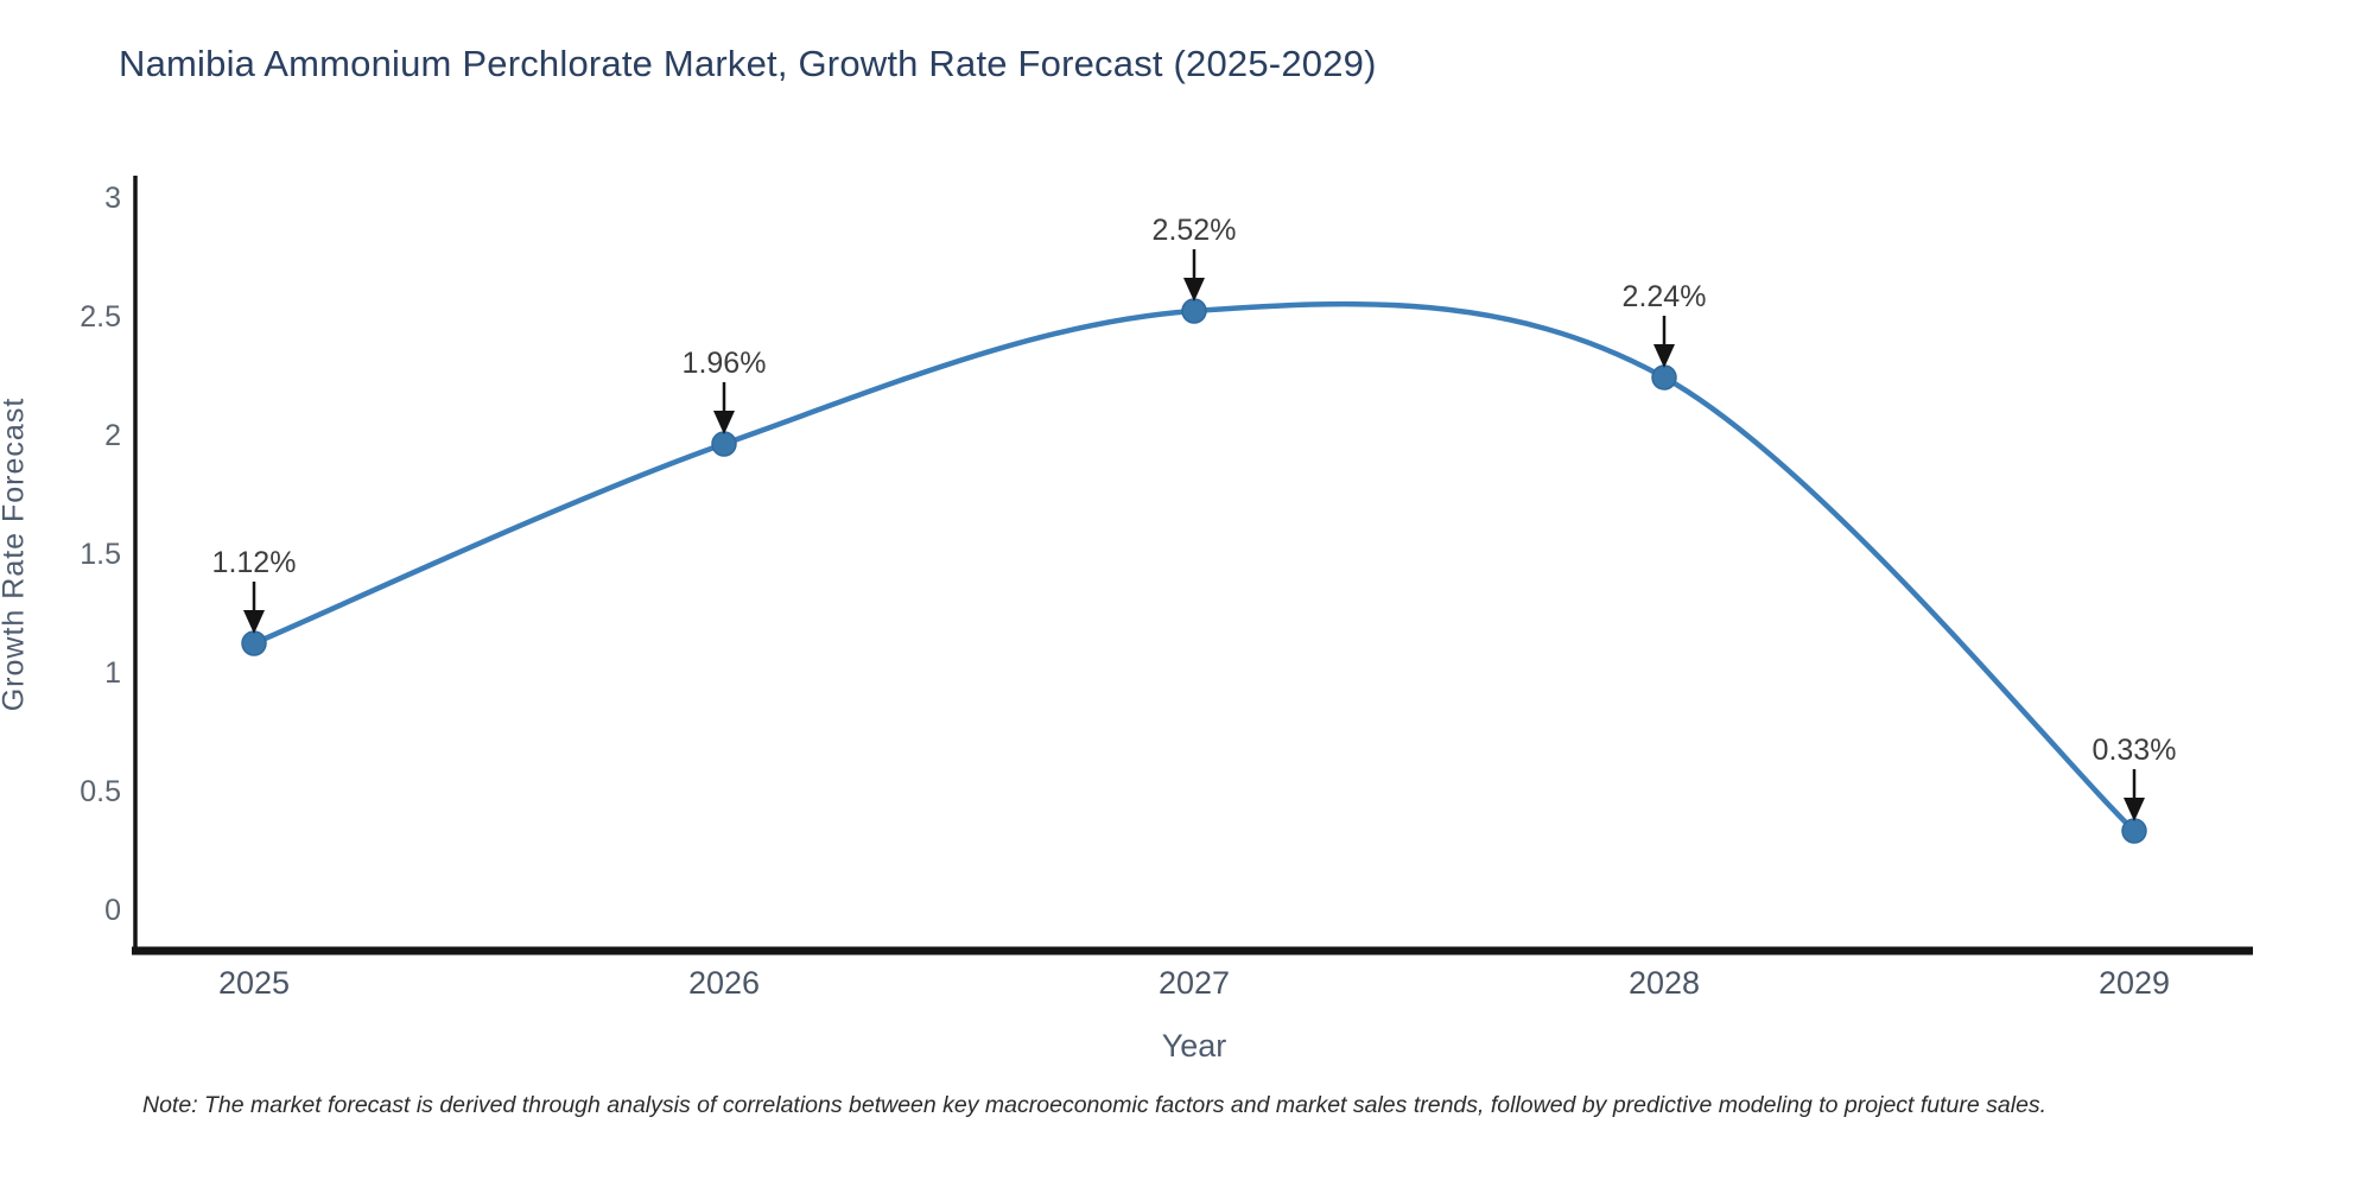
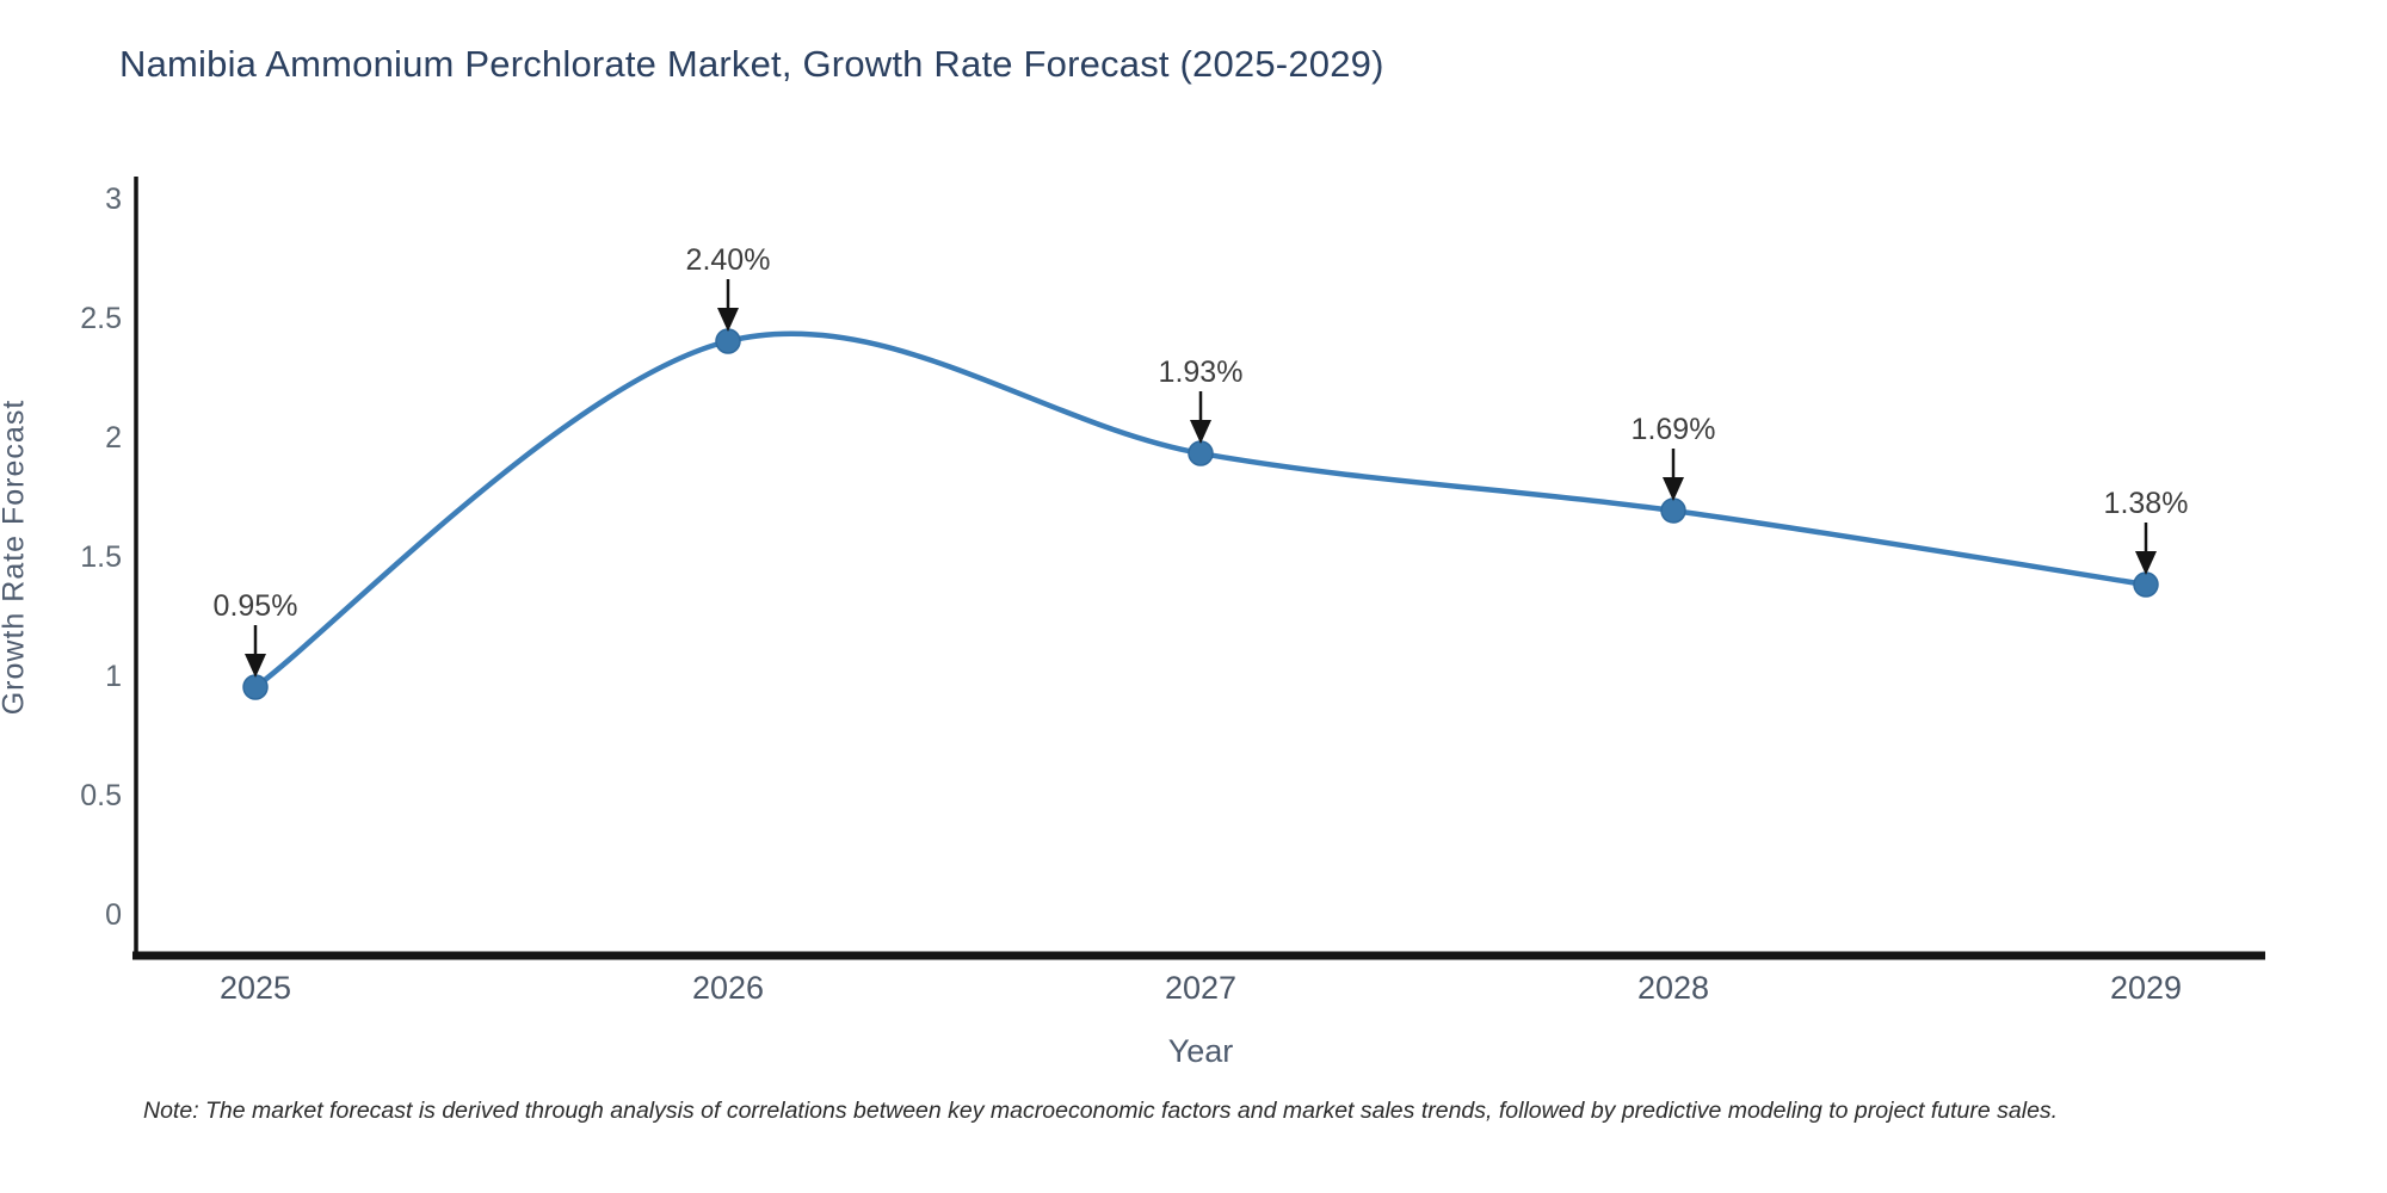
2025: 1.12% -> 0.95%
2026: 1.96% -> 2.40%
2027: 2.52% -> 1.93%
2028: 2.24% -> 1.69%
2029: 0.33% -> 1.38%
